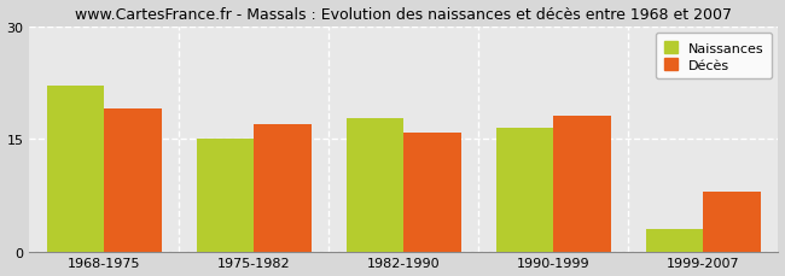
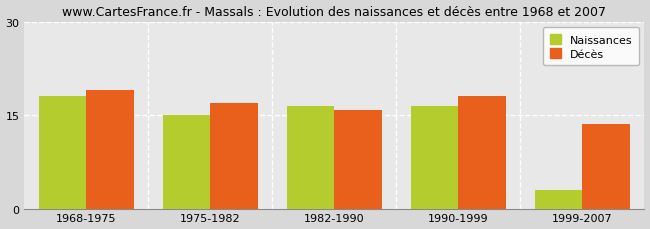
Naissances/1968-1975: 22.0 -> 18.0
Naissances/1982-1990: 17.8 -> 16.5
Décès/1999-2007: 8.0 -> 13.5
